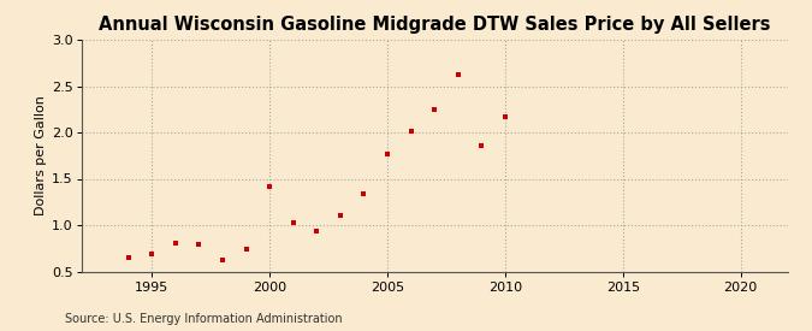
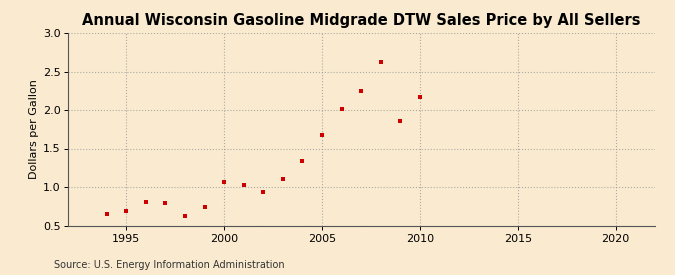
2000: 1.42 -> 1.06
2005: 1.76 -> 1.68
